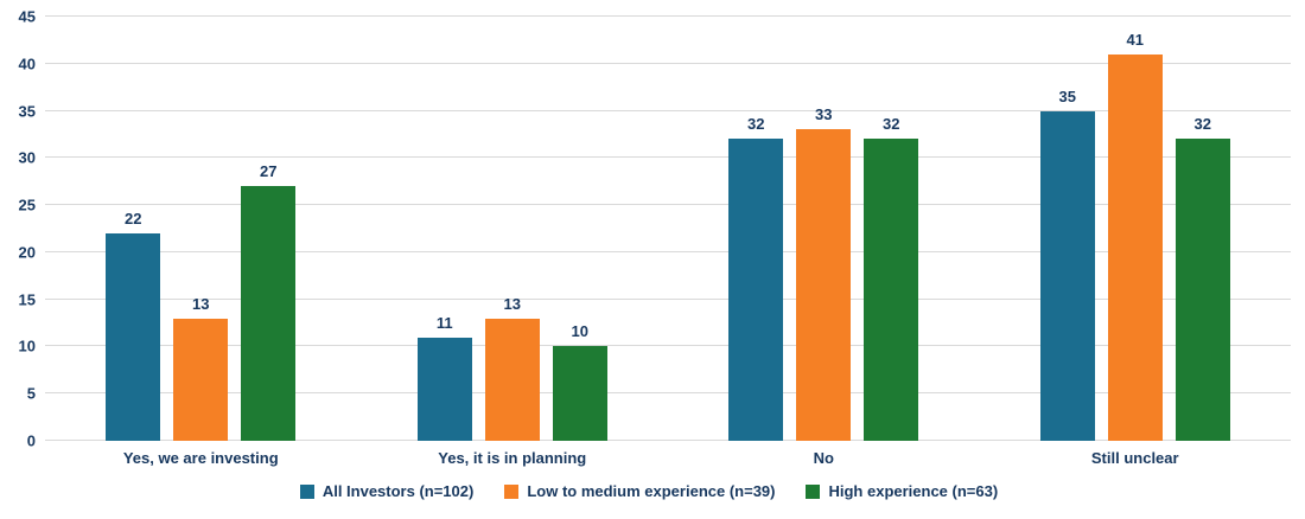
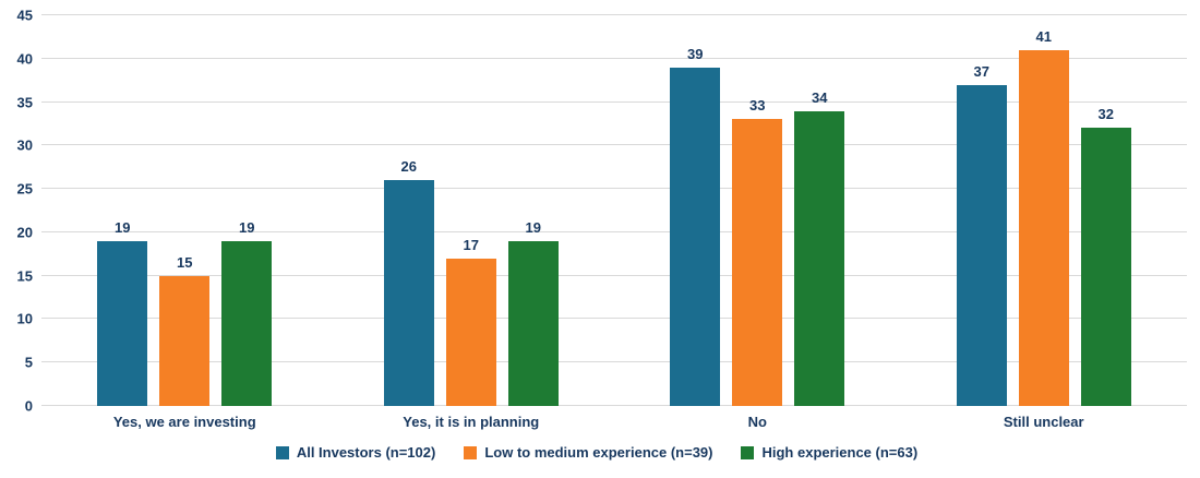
All Investors (n=102)/Yes, we are investing: 22 -> 19
Low to medium experience (n=39)/Yes, we are investing: 13 -> 15
High experience (n=63)/Yes, we are investing: 27 -> 19
All Investors (n=102)/Yes, it is in planning: 11 -> 26
Low to medium experience (n=39)/Yes, it is in planning: 13 -> 17
High experience (n=63)/Yes, it is in planning: 10 -> 19
All Investors (n=102)/No: 32 -> 39
High experience (n=63)/No: 32 -> 34
All Investors (n=102)/Still unclear: 35 -> 37
